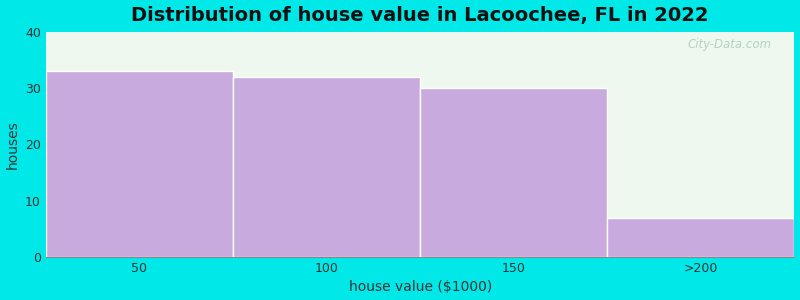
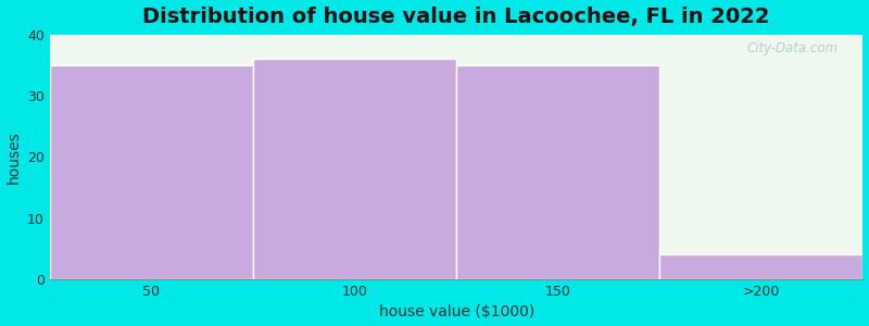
50: 33 -> 35
100: 32 -> 36
150: 30 -> 35
>200: 7 -> 4
